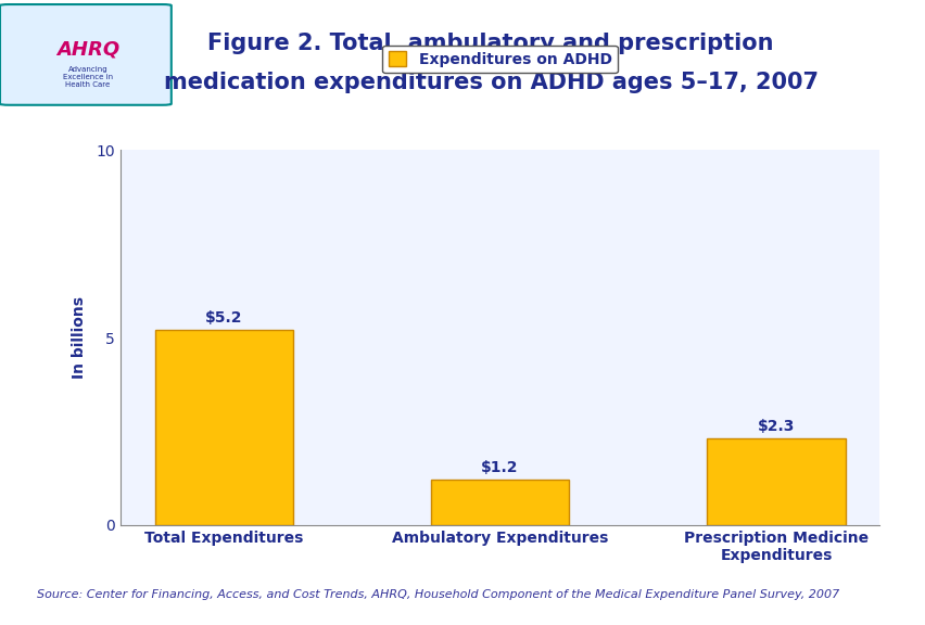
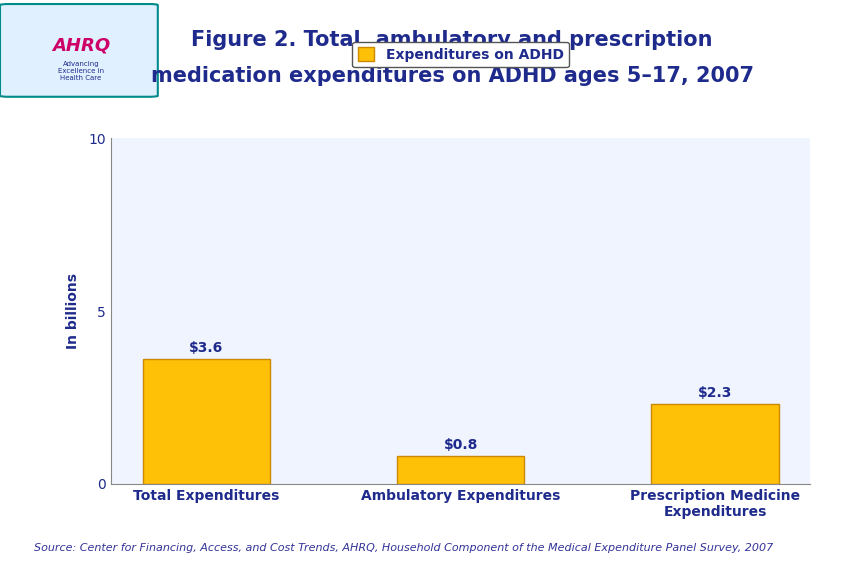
Total Expenditures: $5.2 -> $3.6
Ambulatory Expenditures: $1.2 -> $0.8
